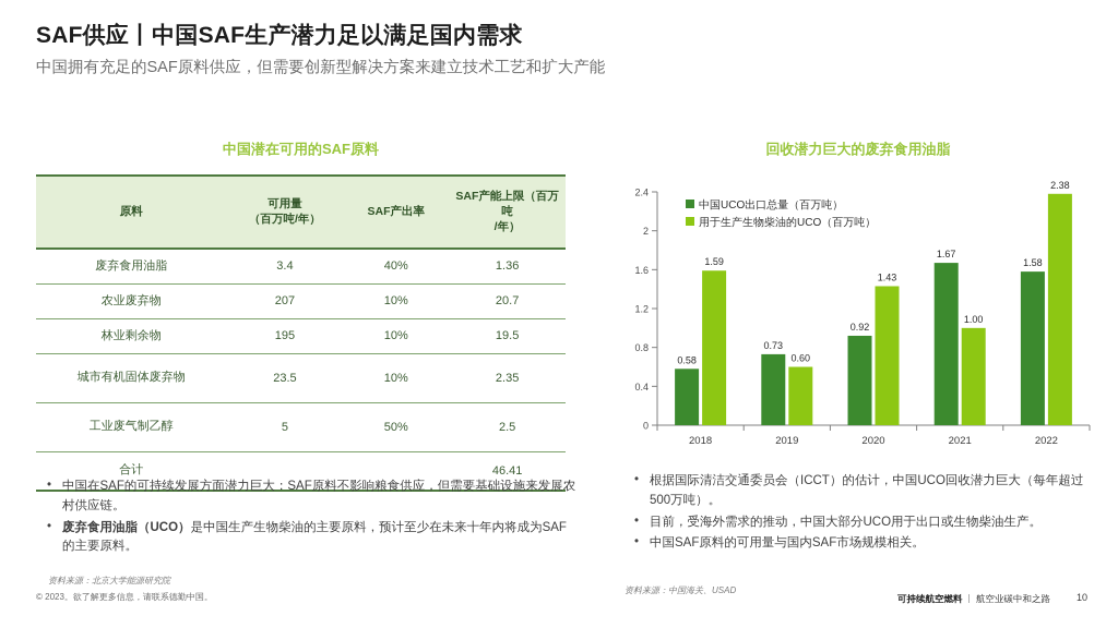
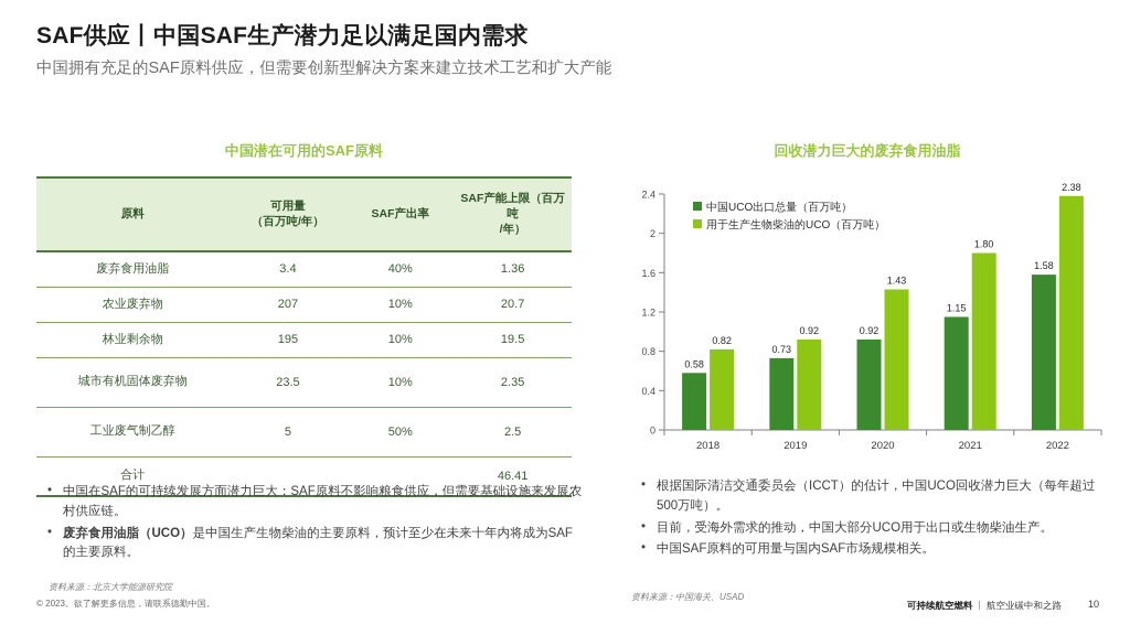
用于生产生物柴油的UCO（百万吨）/2018: 1.59 -> 0.82
用于生产生物柴油的UCO（百万吨）/2019: 0.60 -> 0.92
中国UCO出口总量（百万吨）/2021: 1.67 -> 1.15
用于生产生物柴油的UCO（百万吨）/2021: 1.00 -> 1.80
